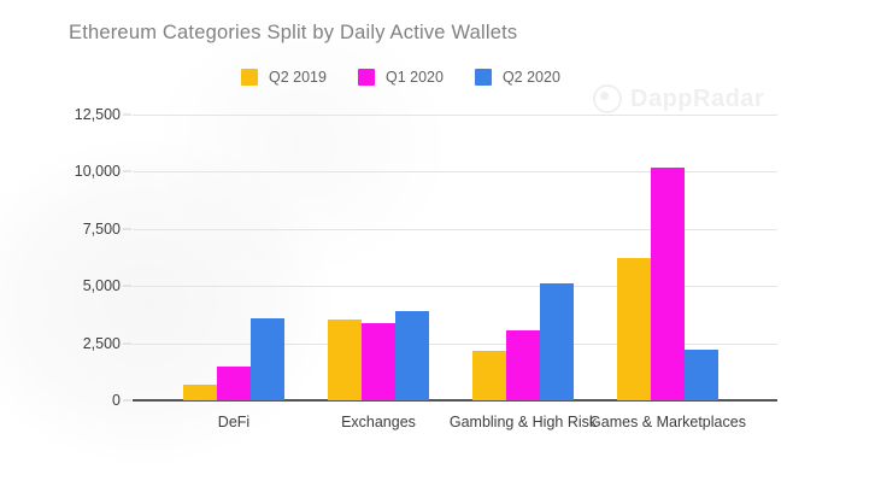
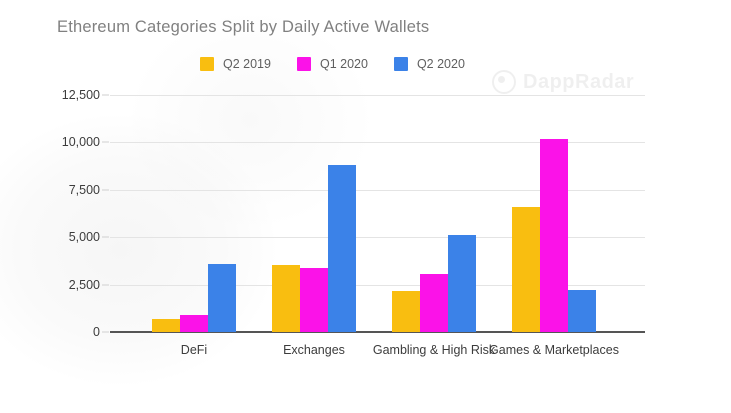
Q1 2020/DeFi: 1500 -> 900
Q2 2020/Exchanges: 3900 -> 8800
Q2 2019/Games & Marketplaces: 6200 -> 6600
